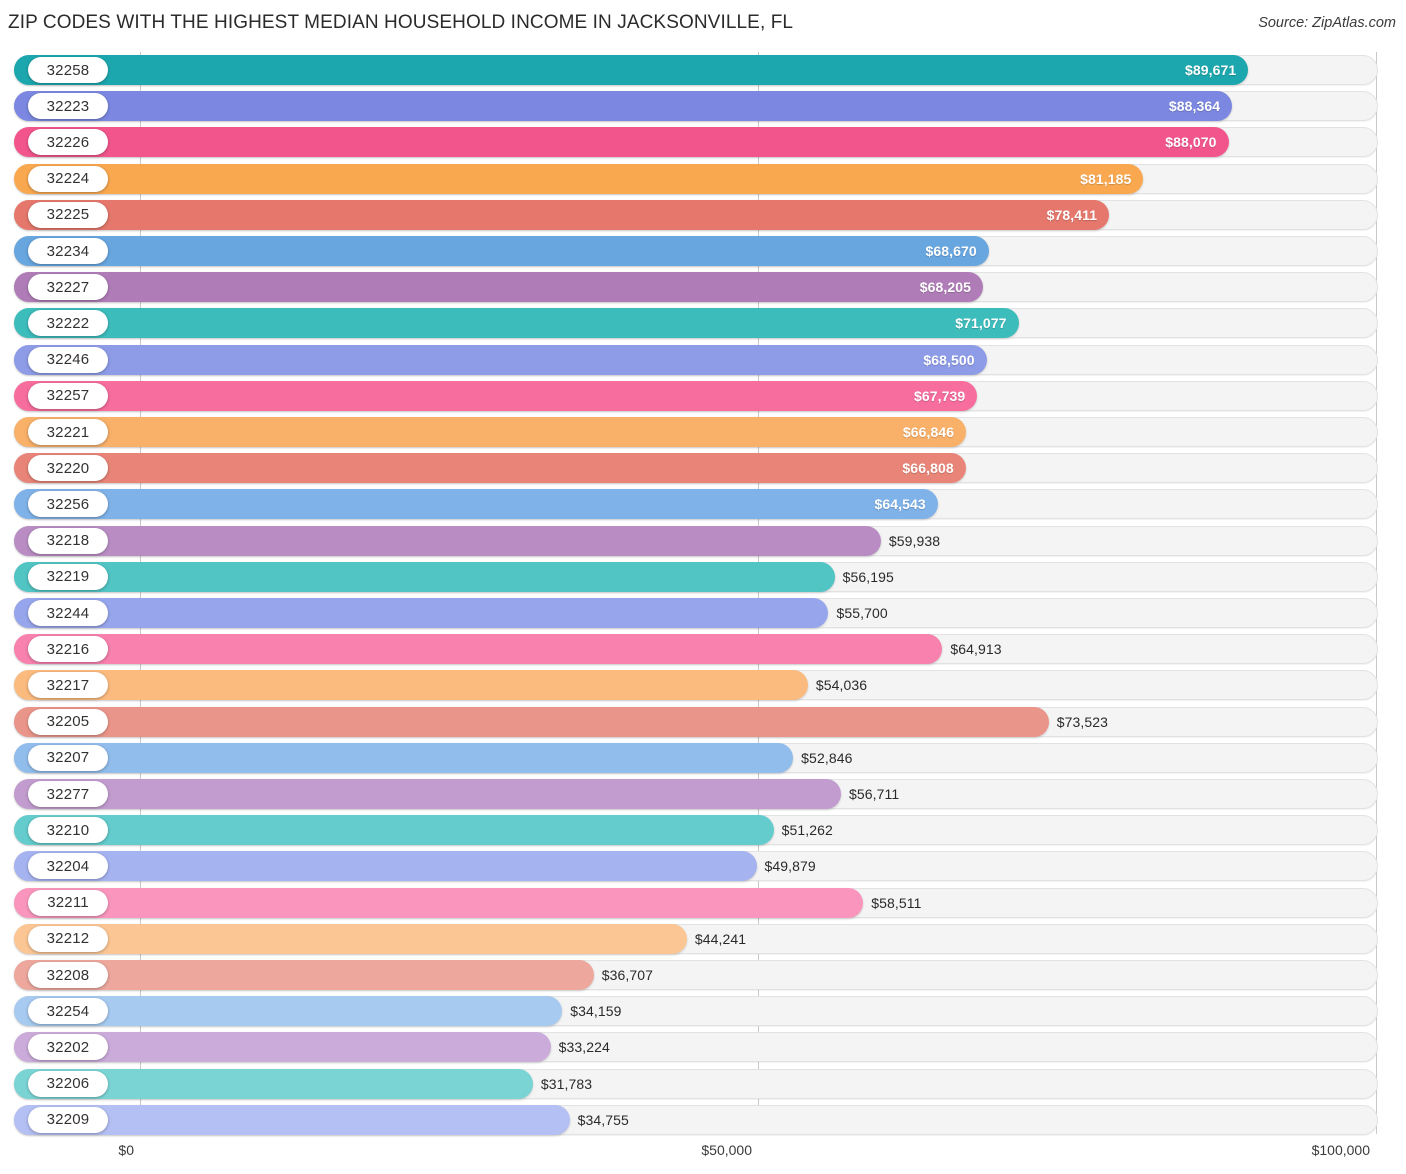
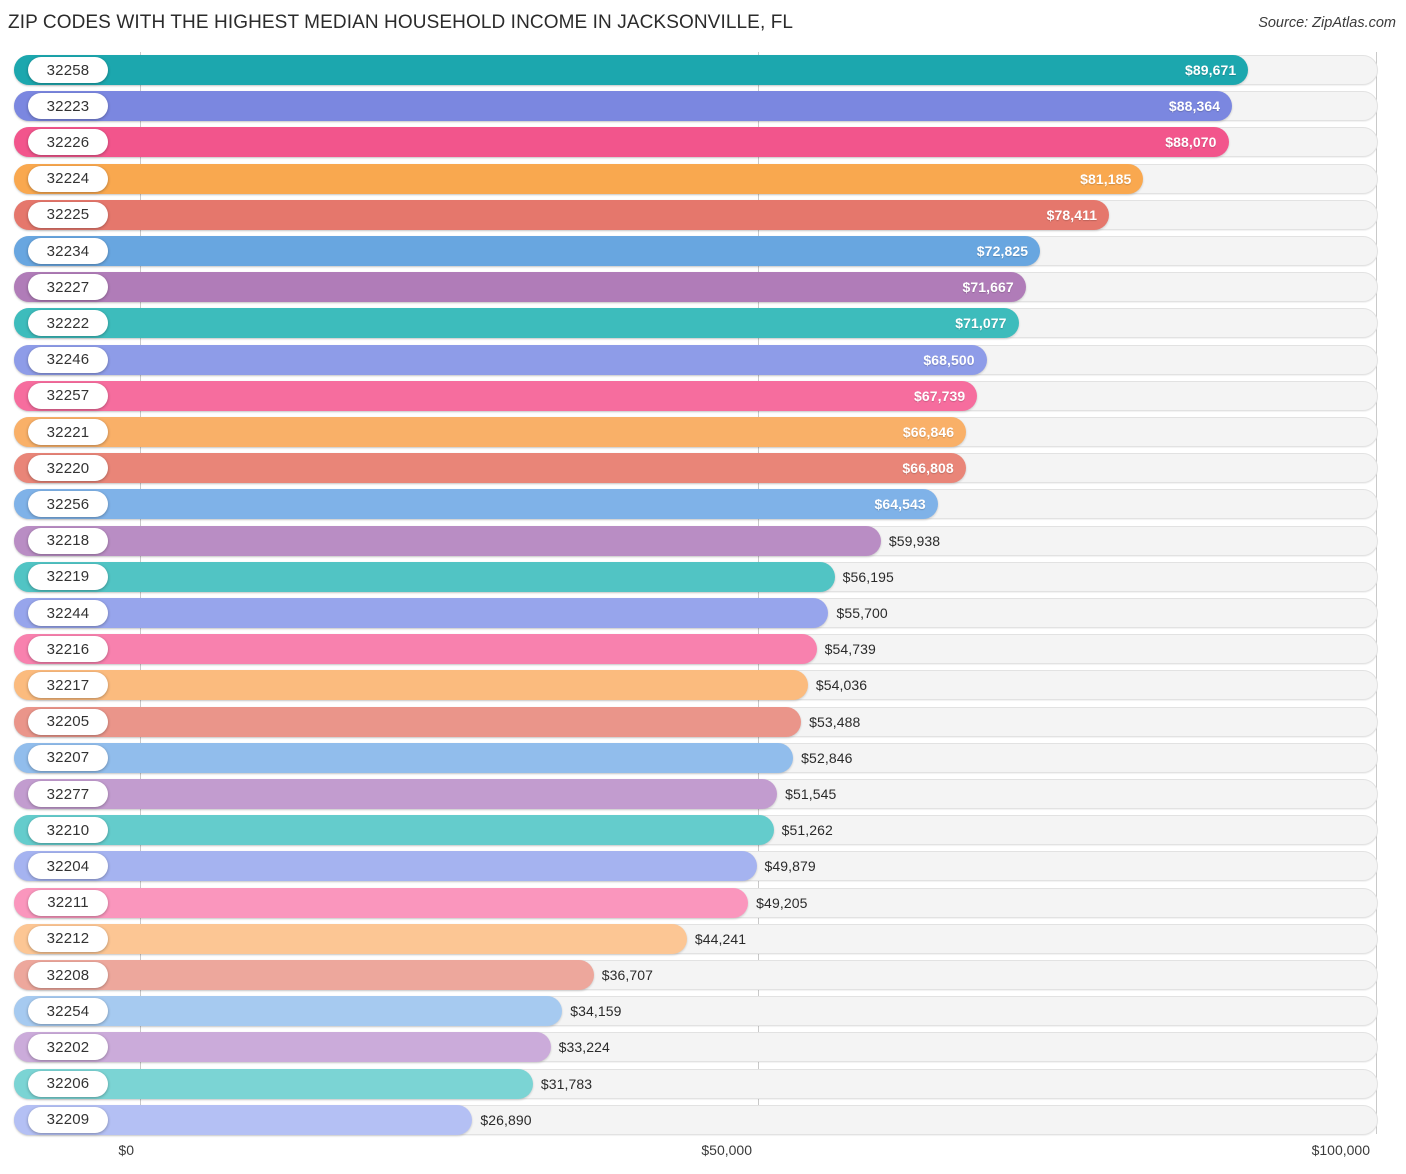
32234: $68,670 -> $72,825
32227: $68,205 -> $71,667
32216: $64,913 -> $54,739
32205: $73,523 -> $53,488
32277: $56,711 -> $51,545
32211: $58,511 -> $49,205
32209: $34,755 -> $26,890
